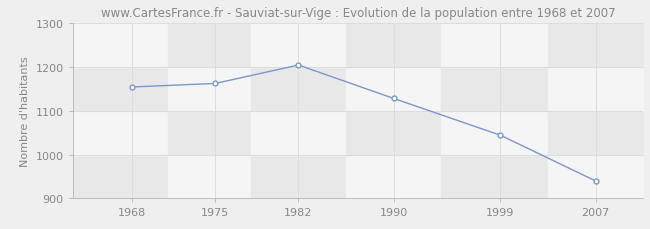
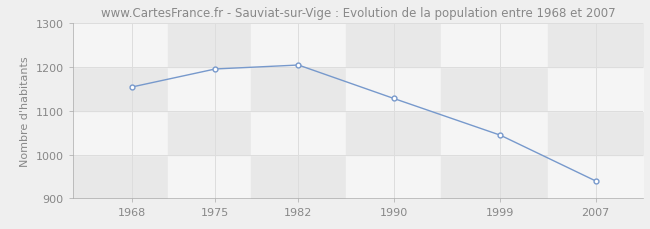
1975: 1162 -> 1195
